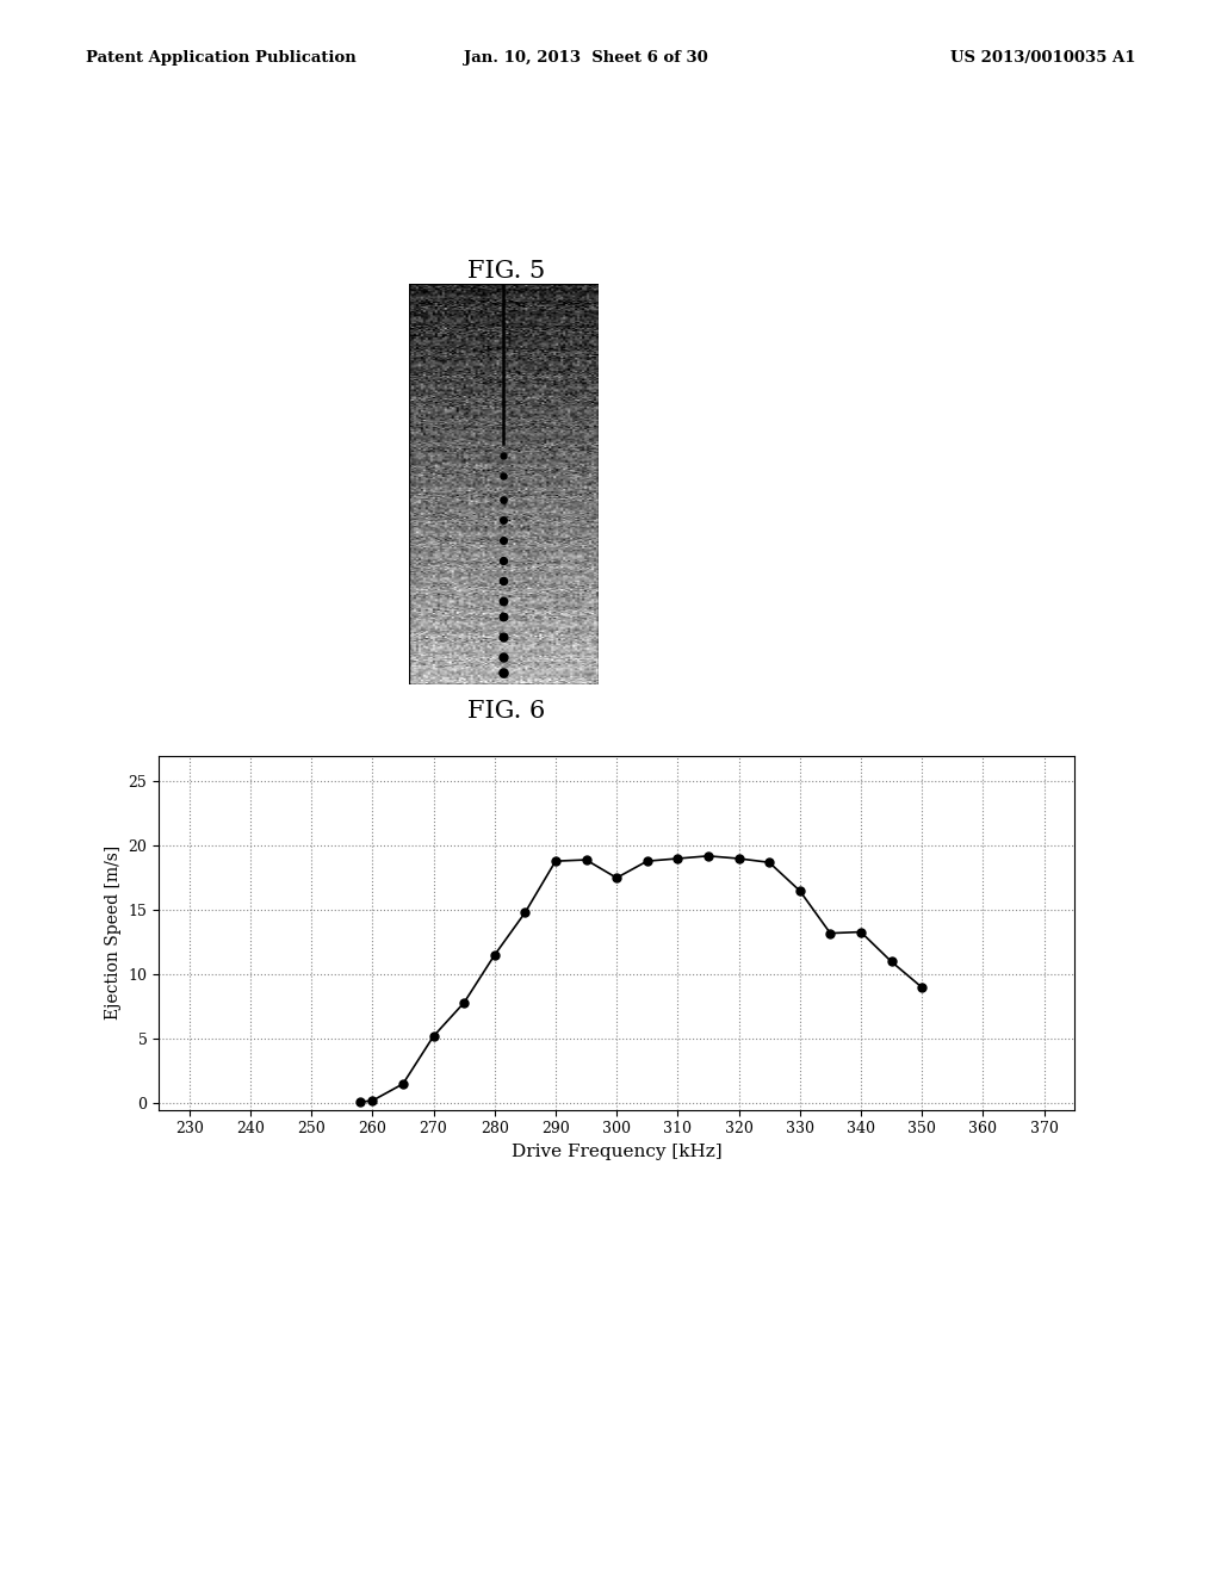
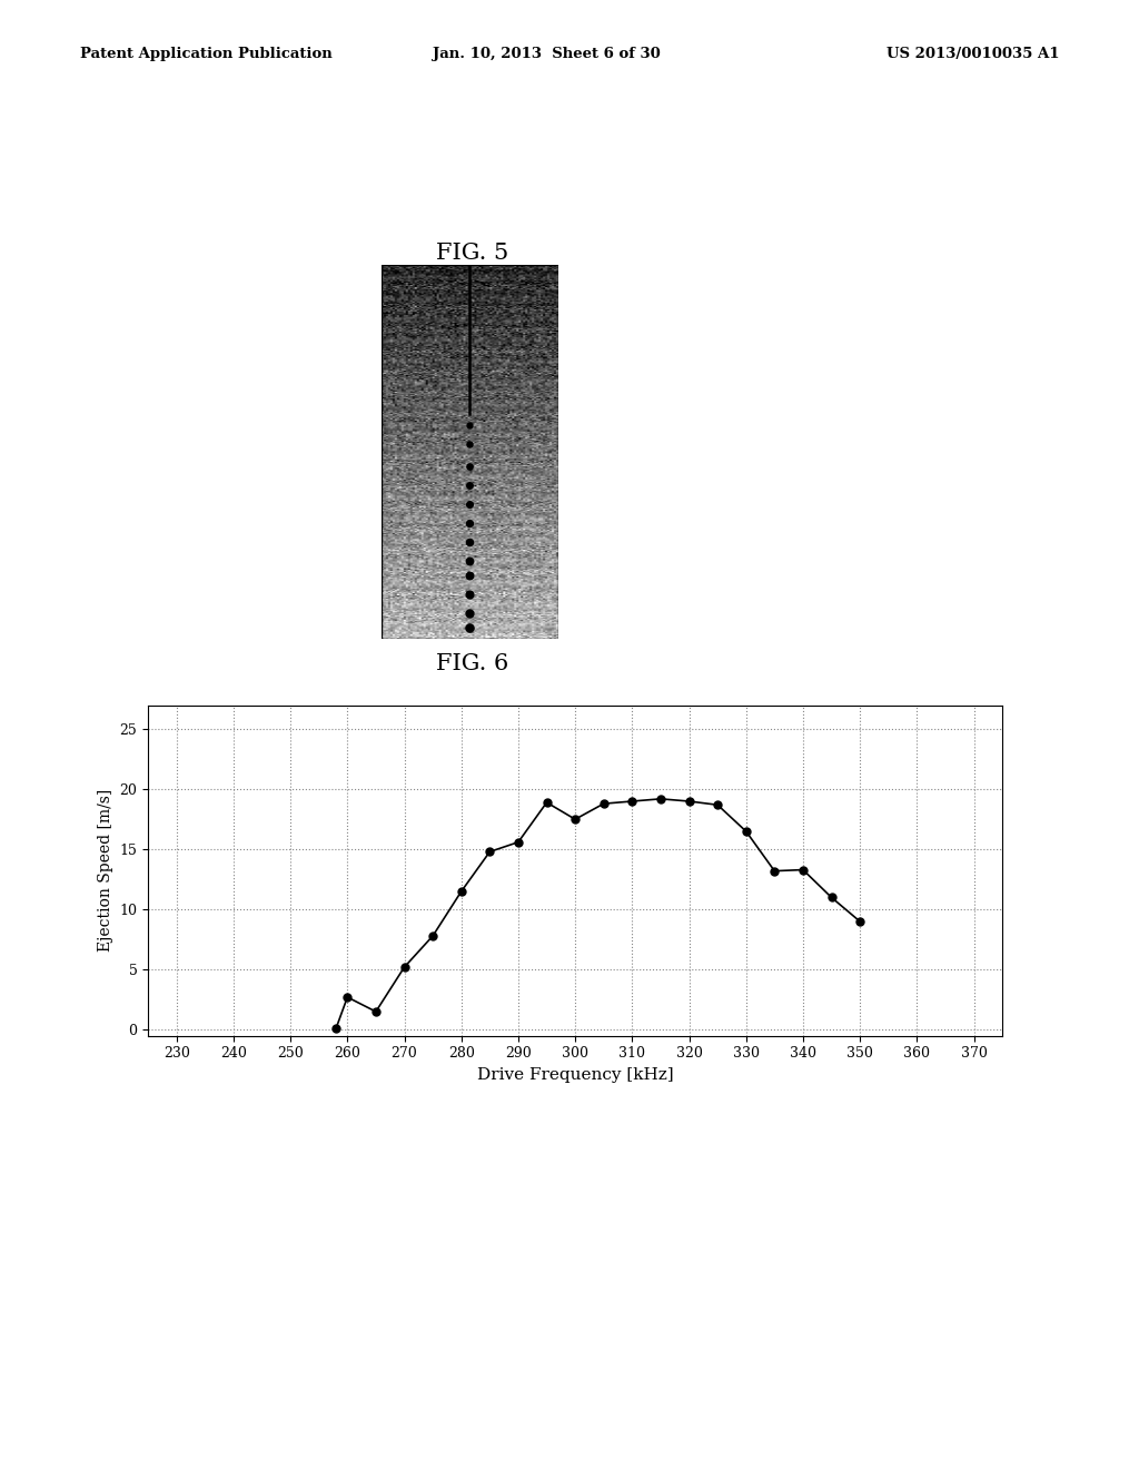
260: 0.2 -> 2.7
290: 18.8 -> 15.6
